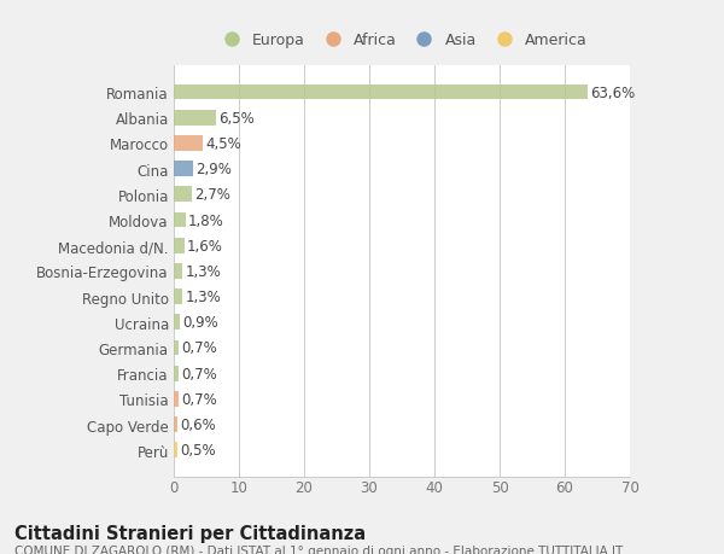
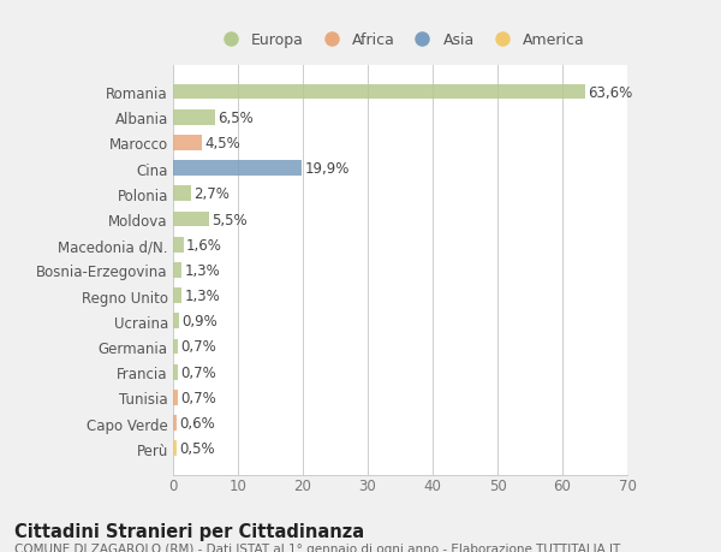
Cina: 2,9% -> 19,9%
Moldova: 1,8% -> 5,5%
